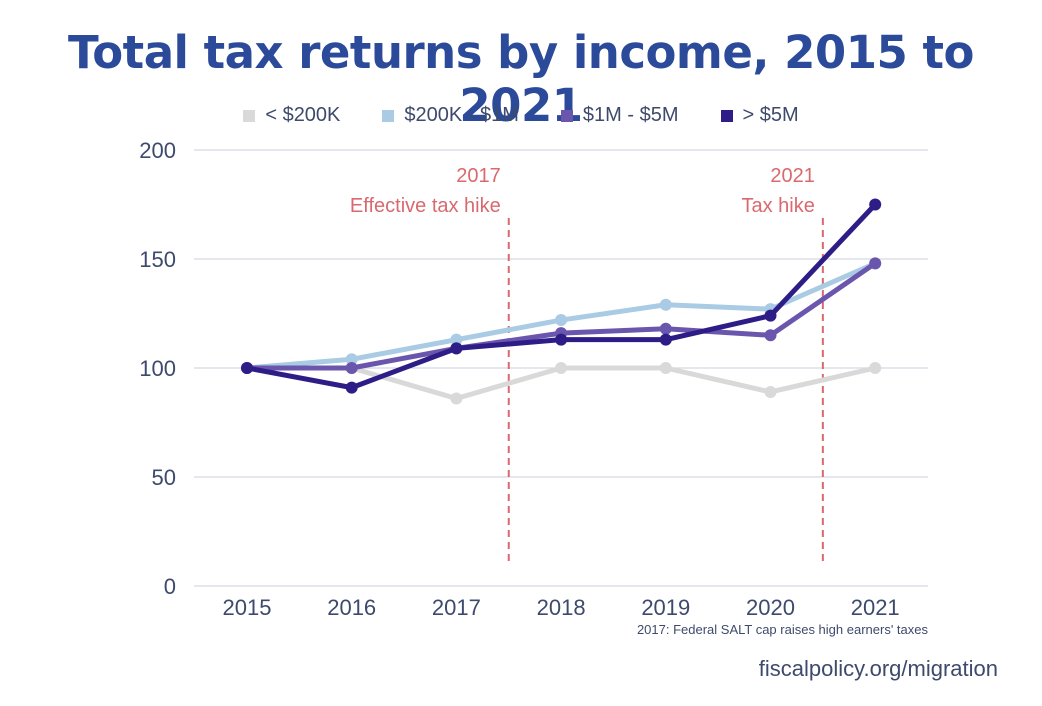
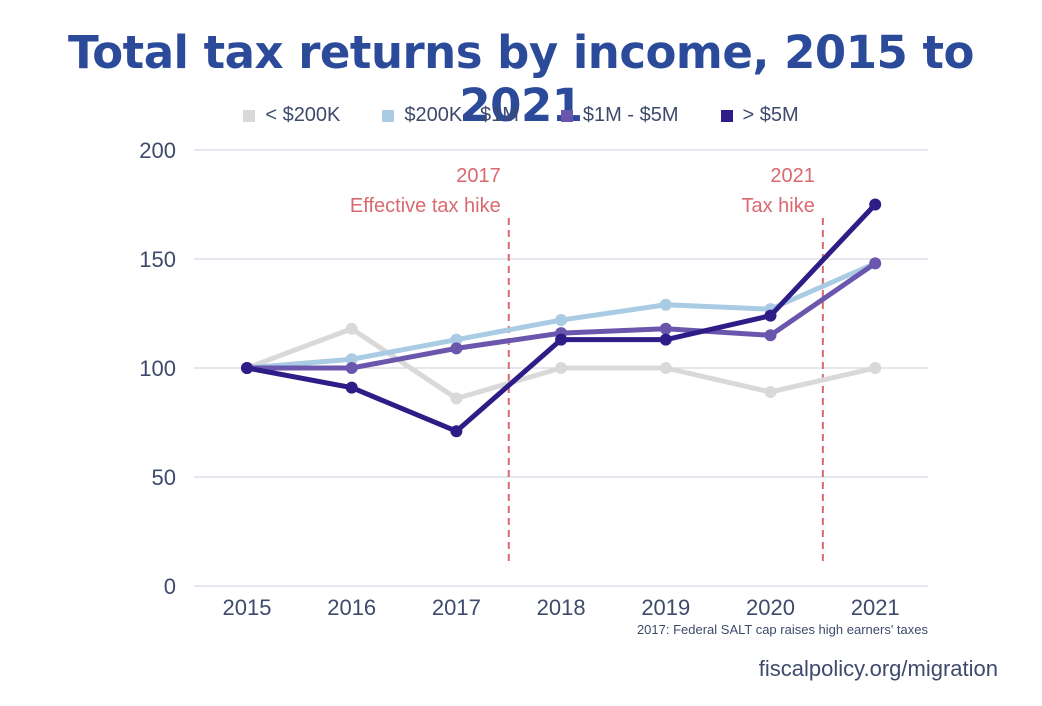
< $200K/2016: 100 -> 118
> $5M/2017: 109 -> 71
